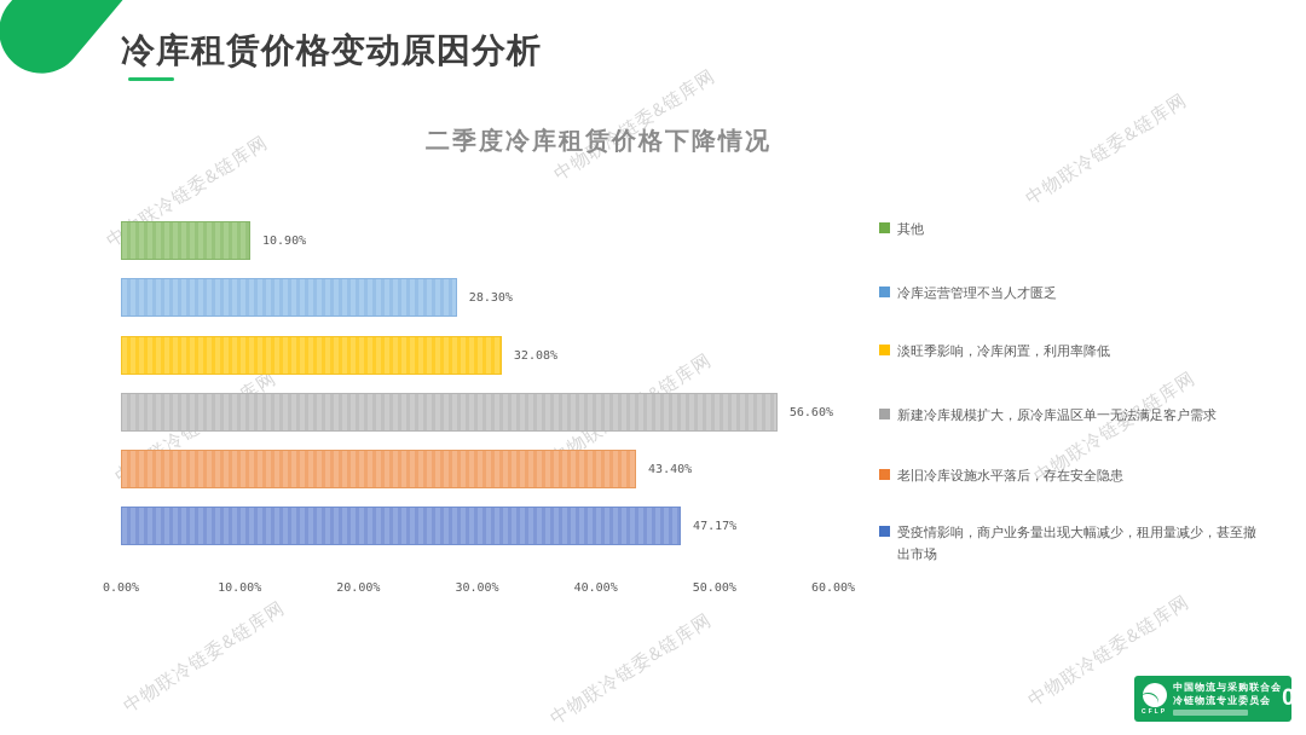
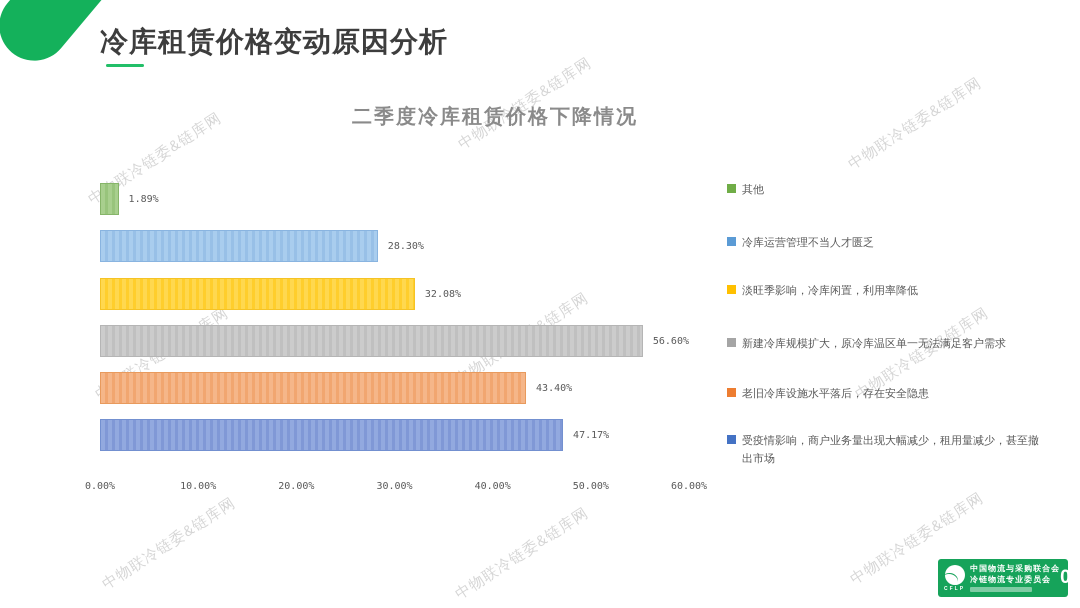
其他: 10.90% -> 1.89%
